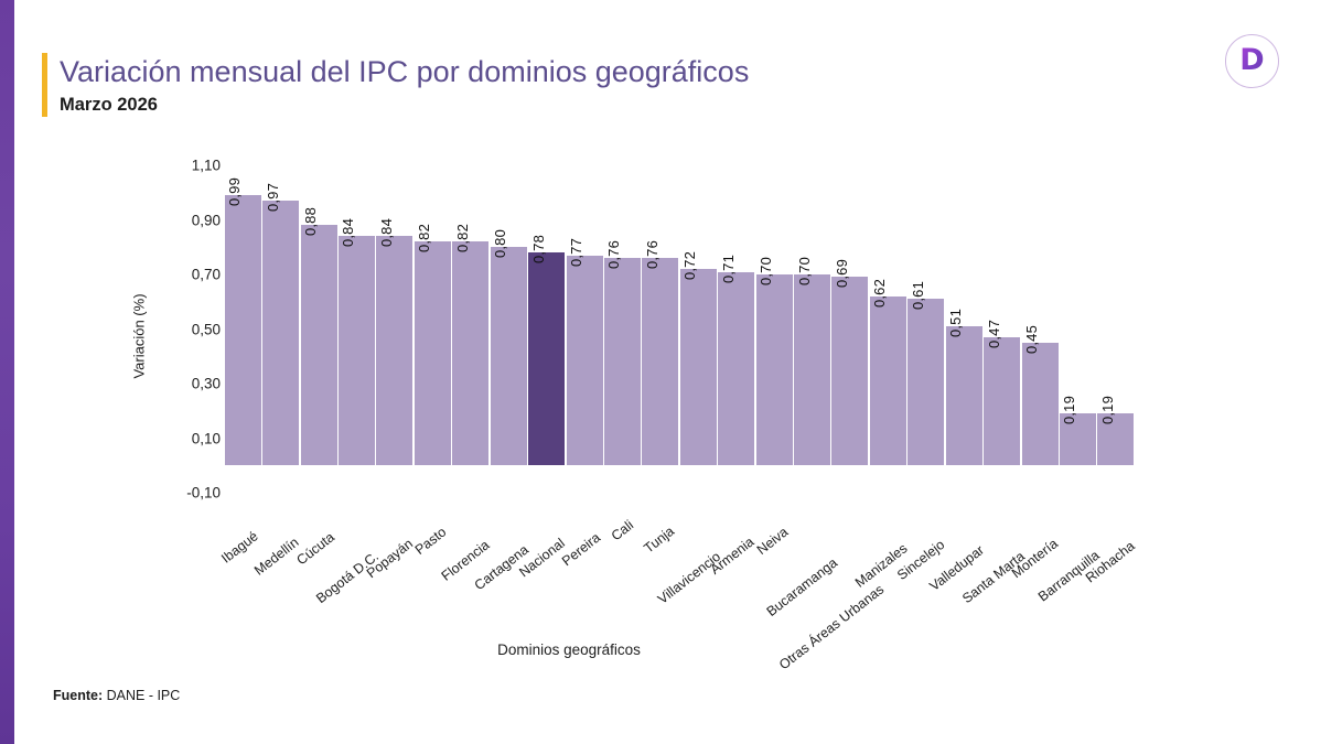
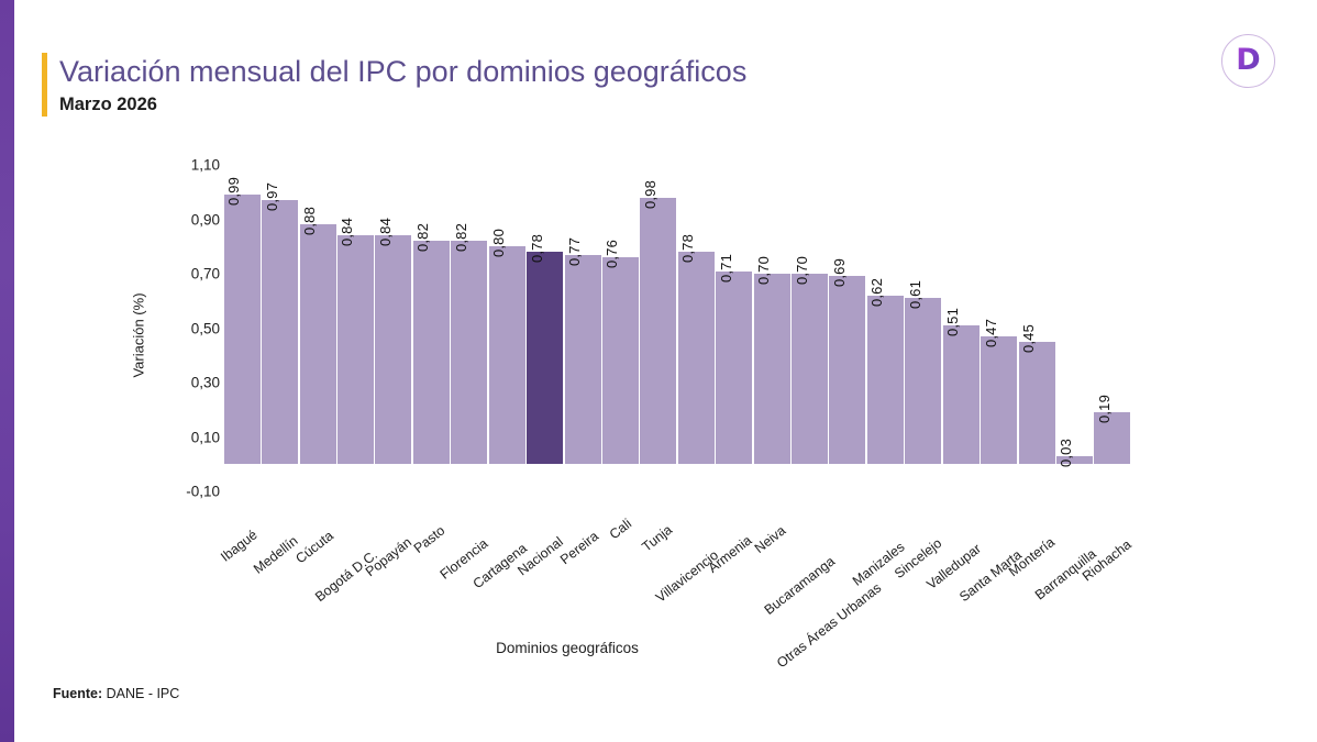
Tunja: 0,76 -> 0,98
Villavicencio: 0,72 -> 0,78
Barranquilla: 0,19 -> 0,03
